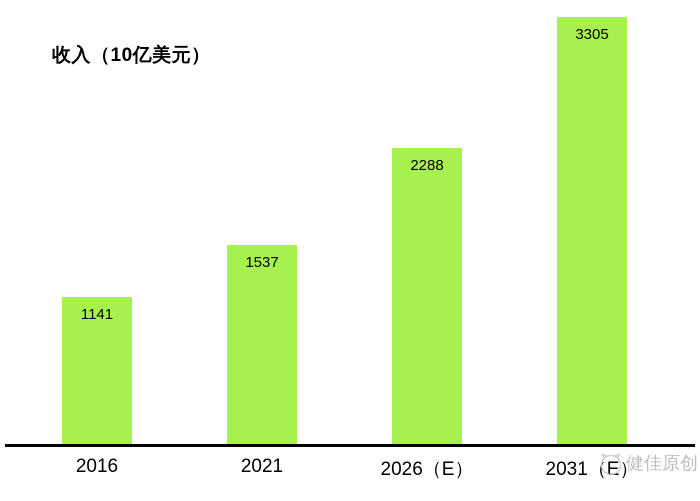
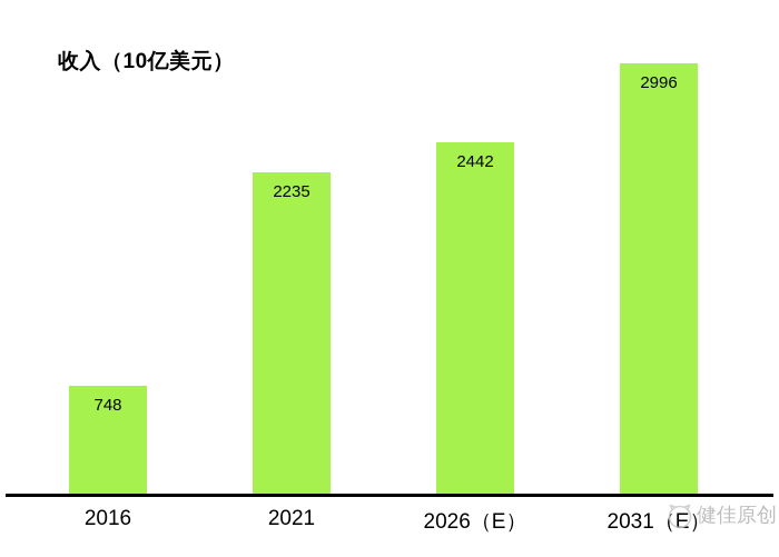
2016: 1141 -> 748
2021: 1537 -> 2235
2026（E）: 2288 -> 2442
2031（E）: 3305 -> 2996
